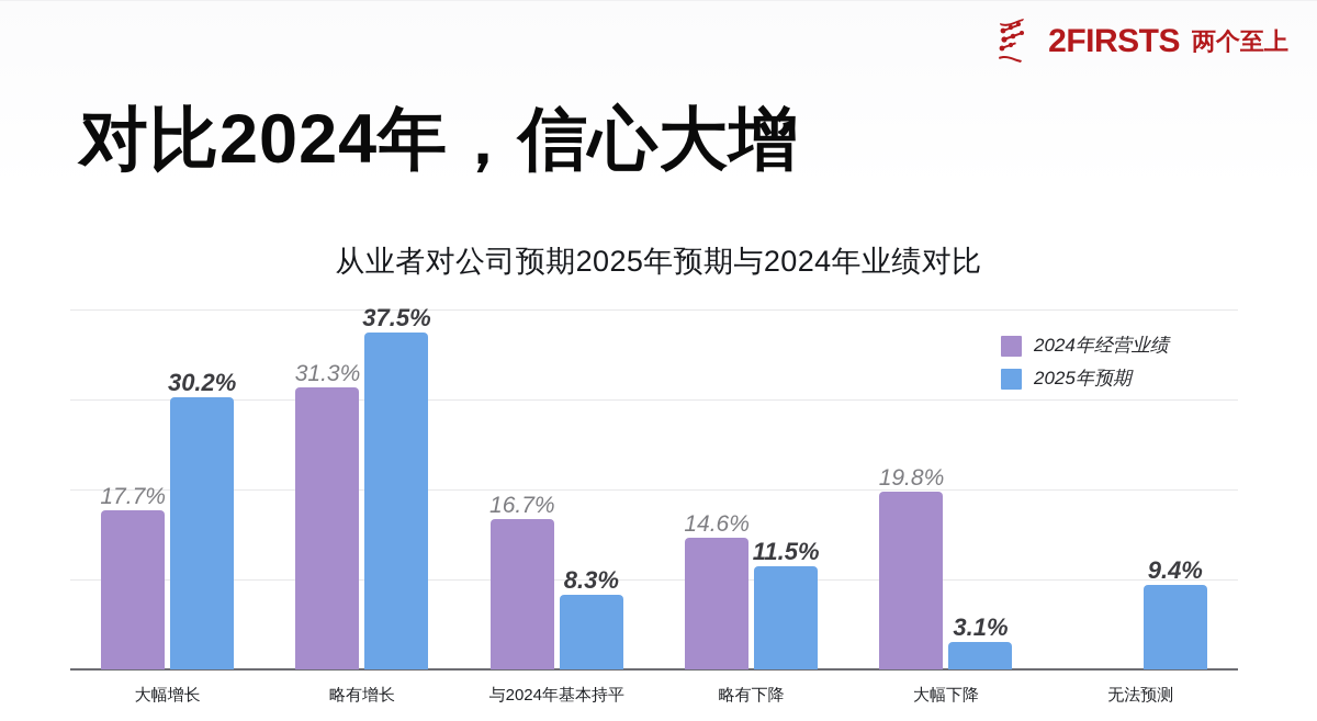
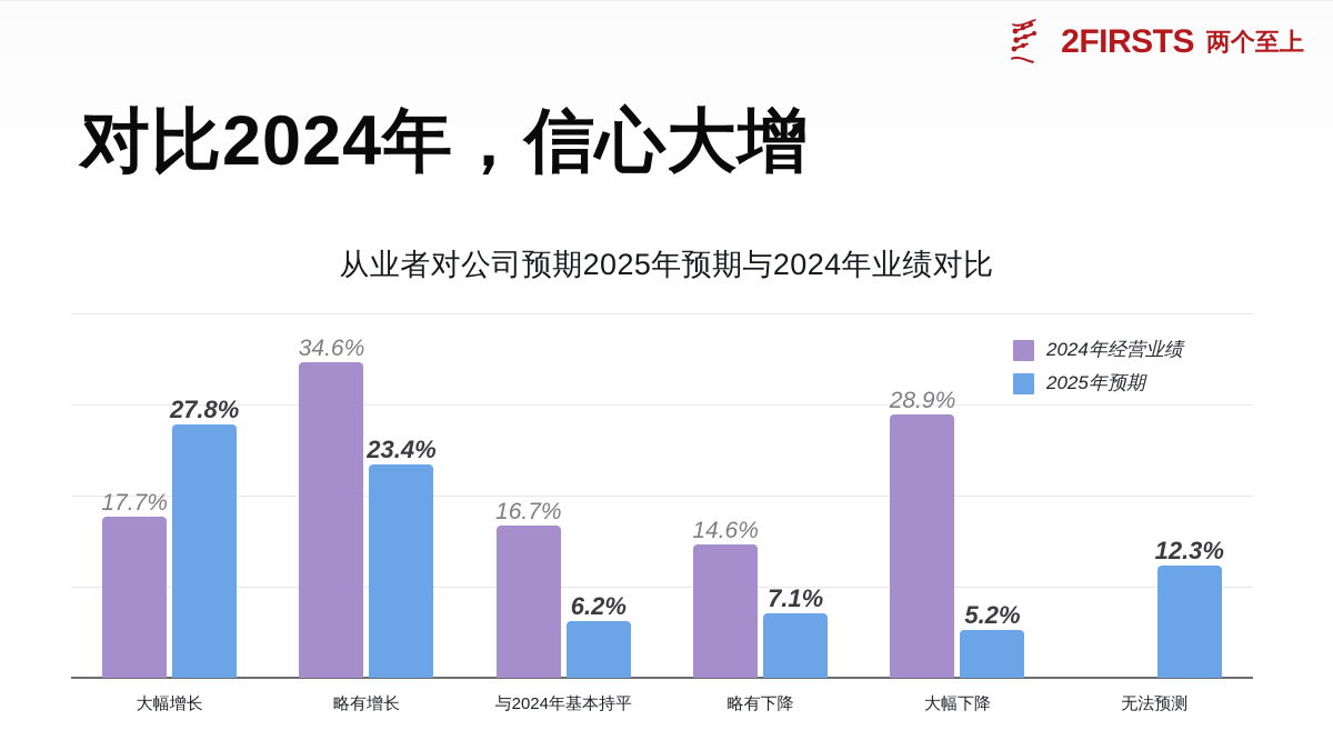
2025年预期/大幅增长: 30.2% -> 27.8%
2024年经营业绩/略有增长: 31.3% -> 34.6%
2025年预期/略有增长: 37.5% -> 23.4%
2025年预期/与2024年基本持平: 8.3% -> 6.2%
2025年预期/略有下降: 11.5% -> 7.1%
2024年经营业绩/大幅下降: 19.8% -> 28.9%
2025年预期/大幅下降: 3.1% -> 5.2%
2025年预期/无法预测: 9.4% -> 12.3%
